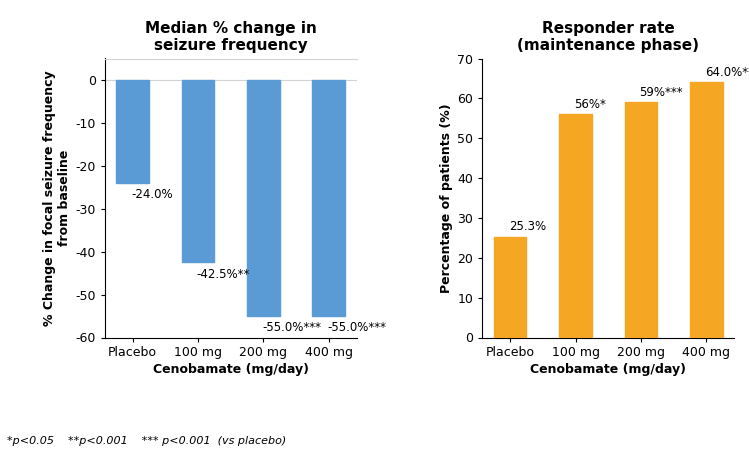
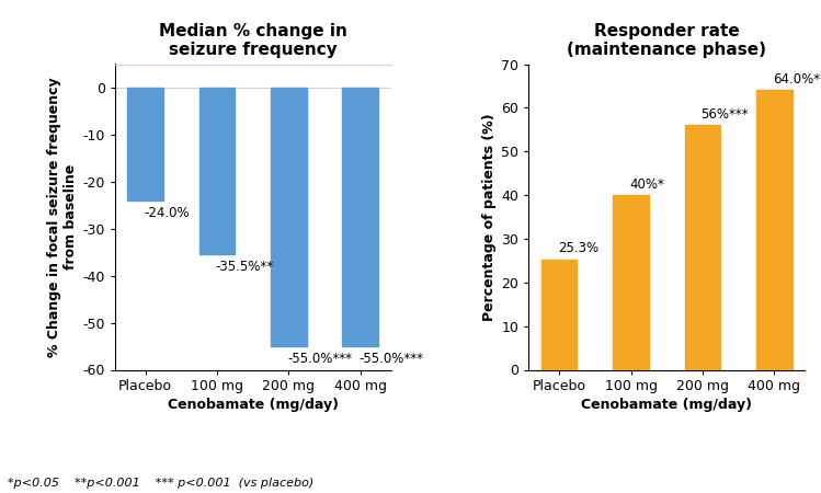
Median % change in seizure frequency/100 mg: -42.5%** -> -35.5%**
Responder rate (maintenance phase)/100 mg: 56%* -> 40%*
Responder rate (maintenance phase)/200 mg: 59 -> 56
